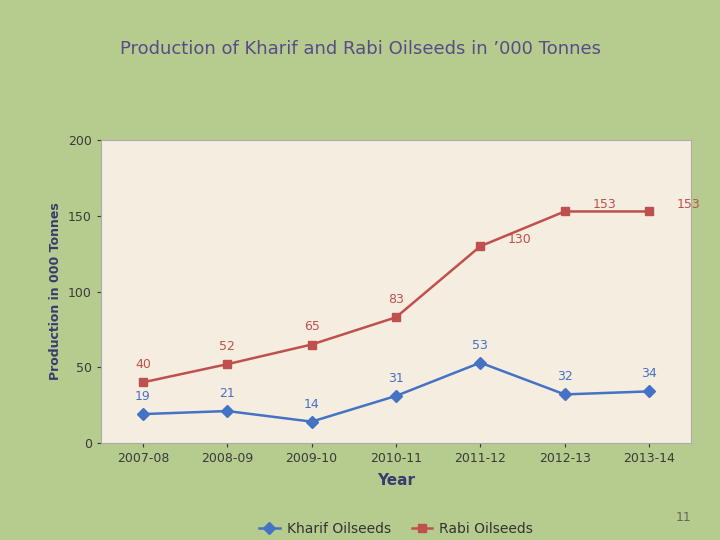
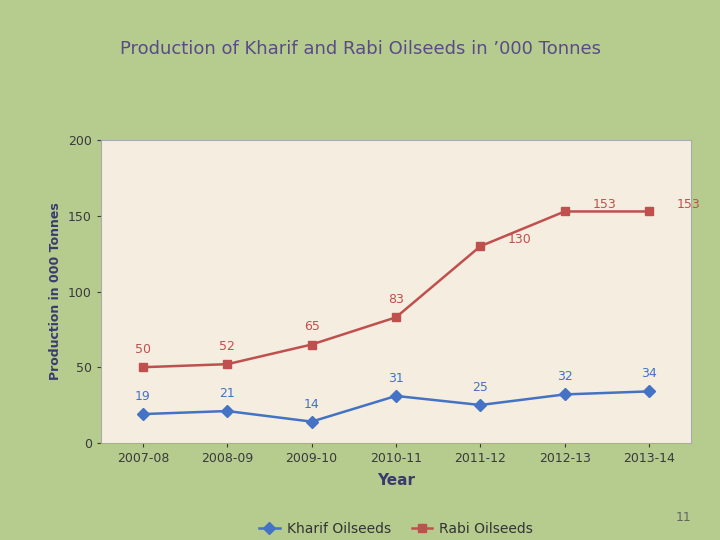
Rabi Oilseeds/2007-08: 40 -> 50
Kharif Oilseeds/2011-12: 53 -> 25
